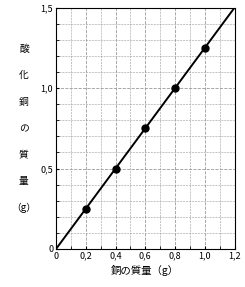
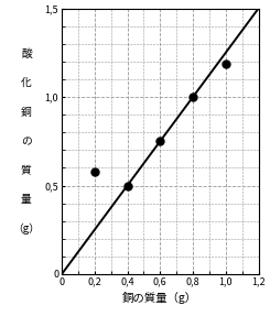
0,2: 0,25 -> 0,58
1,0: 1,25 -> 1,19
